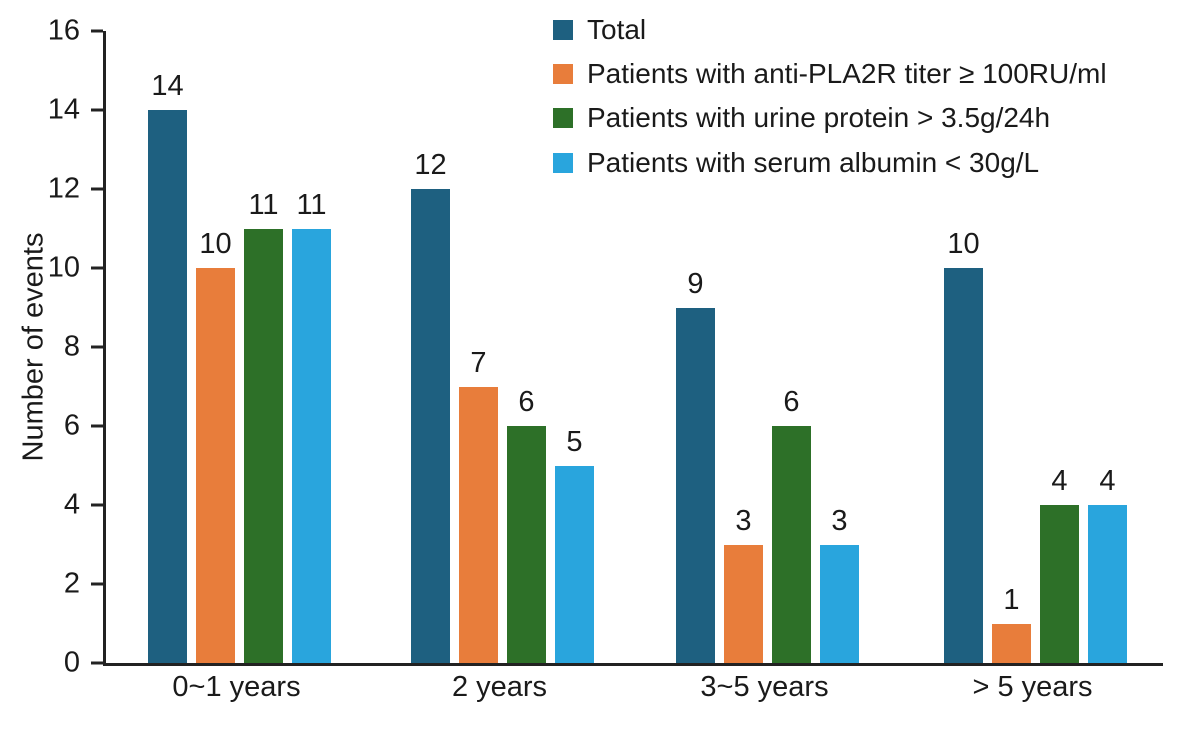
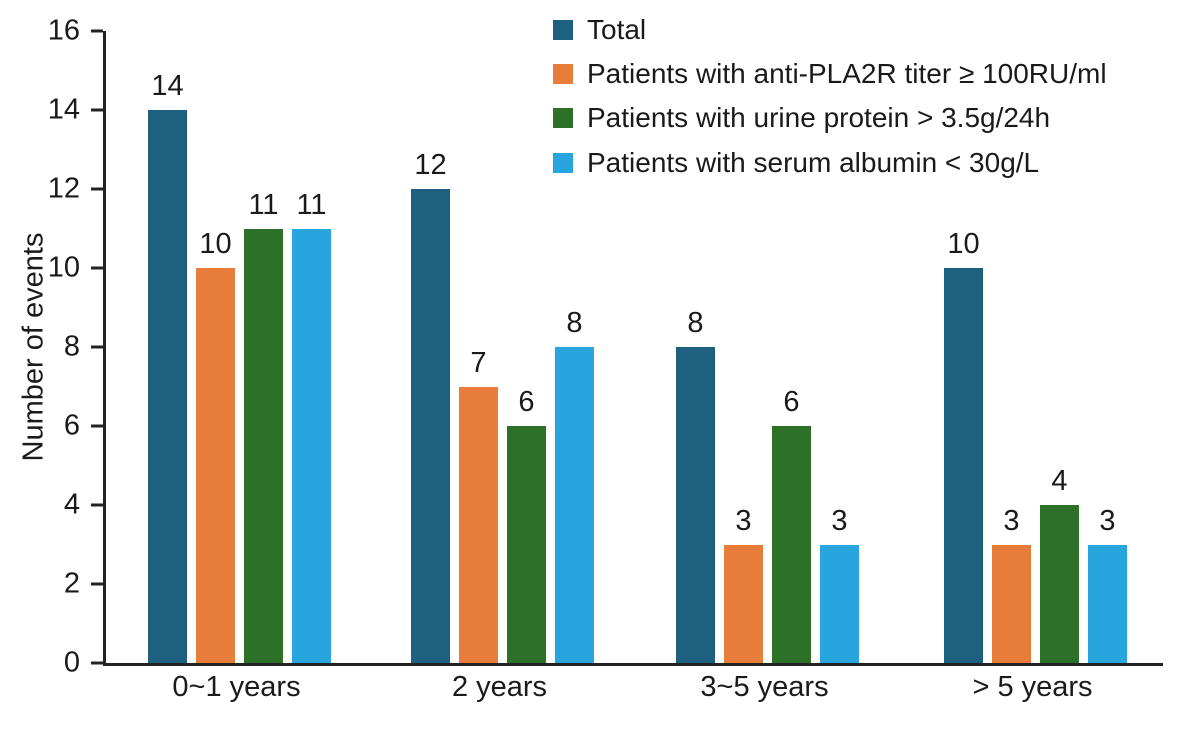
Patients with serum albumin < 30g/L/2 years: 5 -> 8
Total/3~5 years: 9 -> 8
Patients with anti-PLA2R titer ≥ 100RU/ml/> 5 years: 1 -> 3
Patients with serum albumin < 30g/L/> 5 years: 4 -> 3
